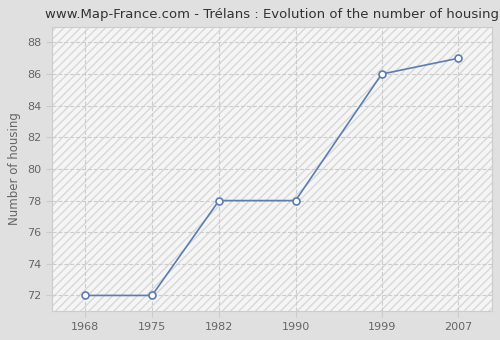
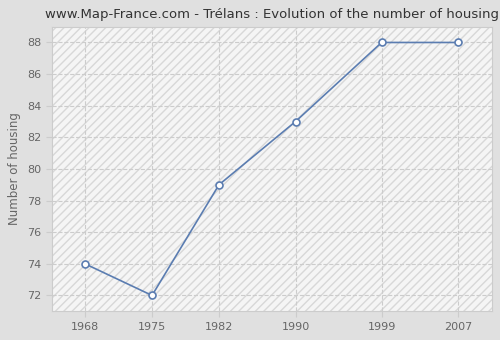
1968: 72 -> 74
1982: 78 -> 79
1990: 78 -> 83
1999: 86 -> 88
2007: 87 -> 88
